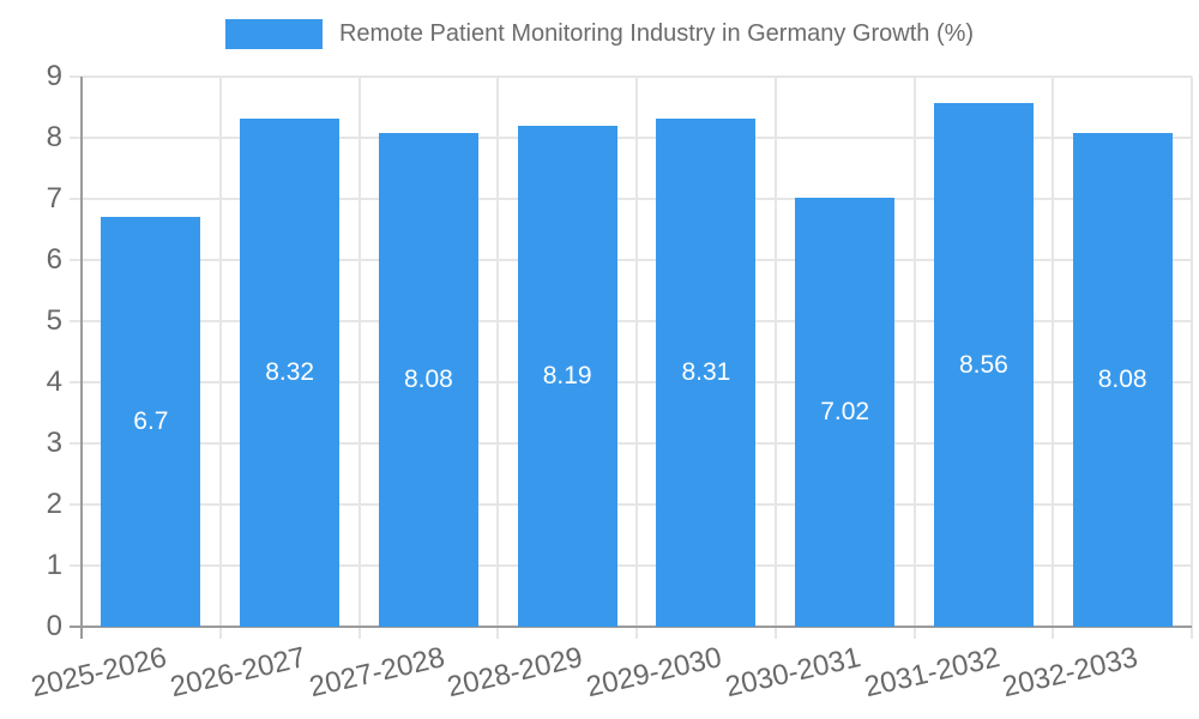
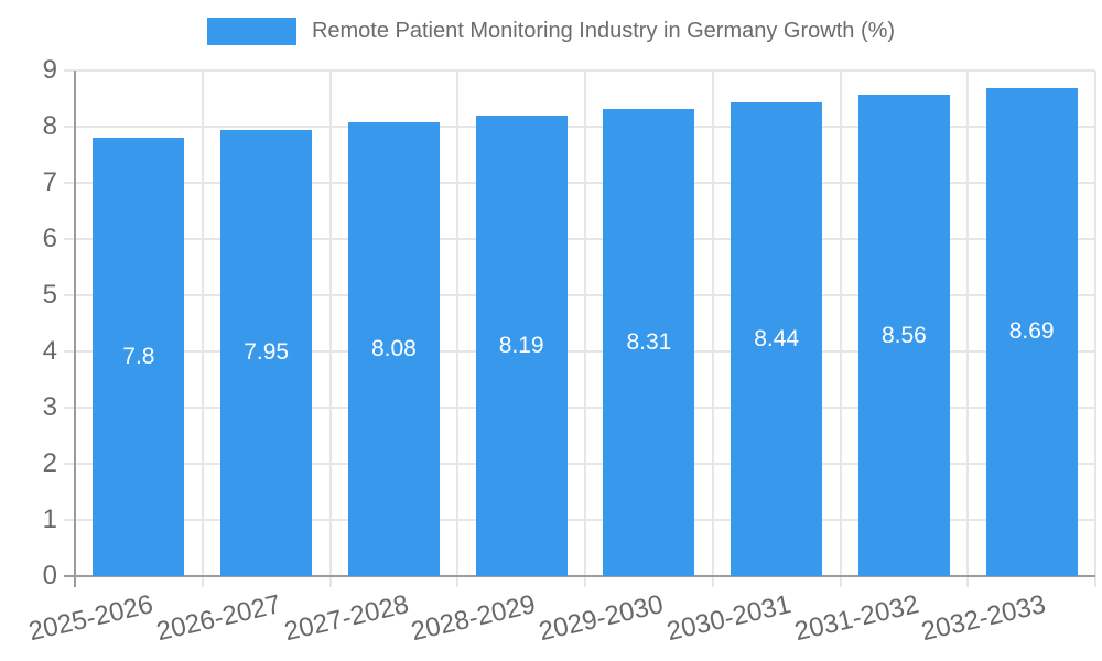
2025-2026: 6.7 -> 7.8
2026-2027: 8.32 -> 7.95
2030-2031: 7.02 -> 8.44
2032-2033: 8.08 -> 8.69
